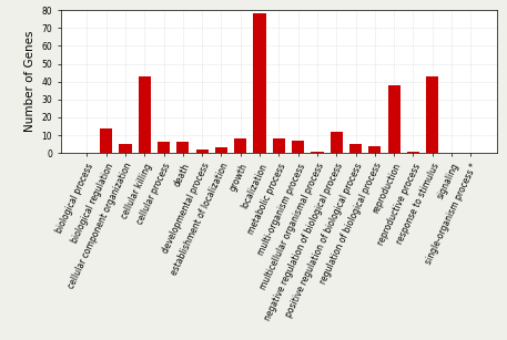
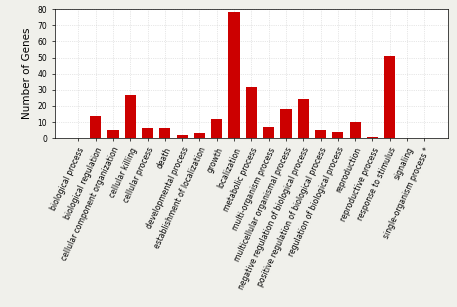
cellular killing: 43 -> 27
growth: 8 -> 12
metabolic process: 8 -> 32
multicellular organismal process: 1 -> 18
negative regulation of biological process: 12 -> 24
reproduction: 38 -> 10
response to stimulus: 43 -> 51
